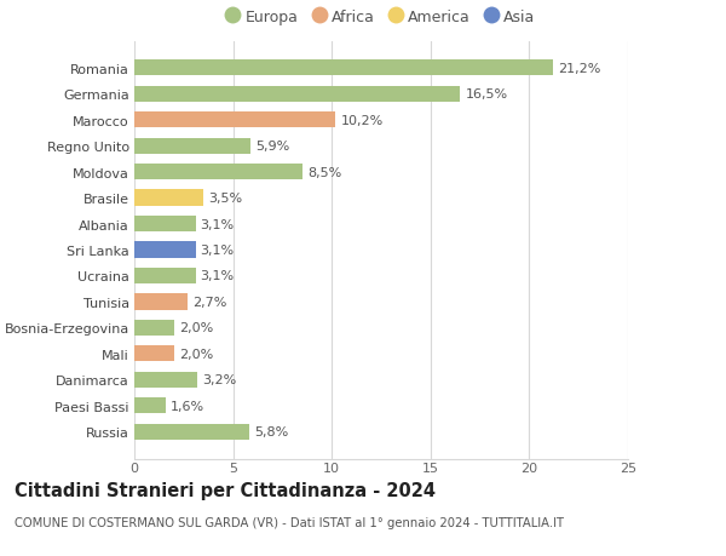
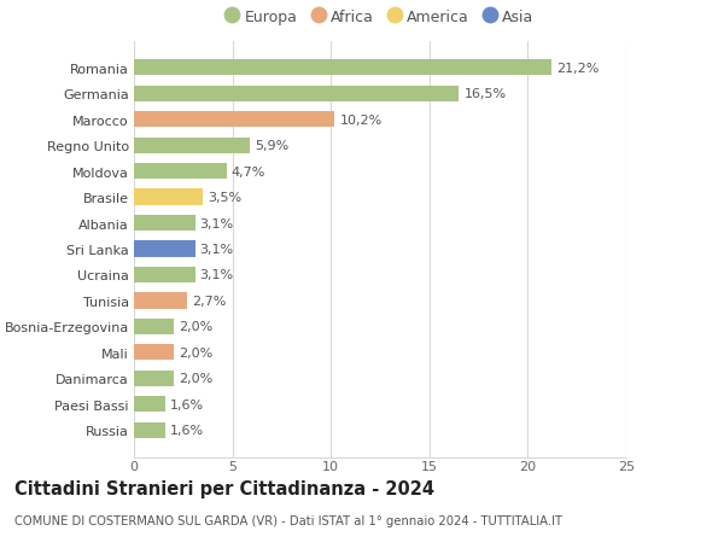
Moldova: 8,5% -> 4,7%
Danimarca: 3,2% -> 2,0%
Russia: 5,8% -> 1,6%
